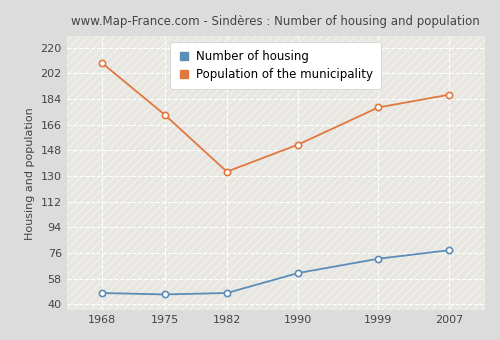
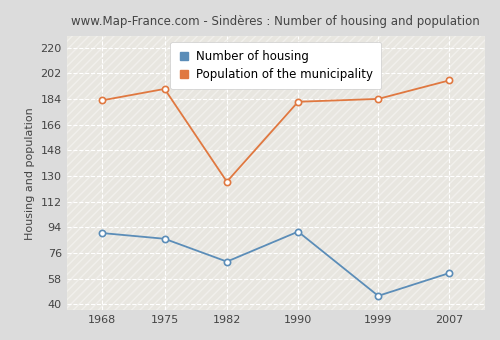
Number of housing/1968: 48 -> 90
Population of the municipality/1968: 209 -> 183
Number of housing/1975: 47 -> 86
Population of the municipality/1975: 173 -> 191
Number of housing/1982: 48 -> 70
Population of the municipality/1982: 133 -> 126
Number of housing/1990: 62 -> 91
Population of the municipality/1990: 152 -> 182
Number of housing/1999: 72 -> 46
Population of the municipality/1999: 178 -> 184
Number of housing/2007: 78 -> 62
Population of the municipality/2007: 187 -> 197
